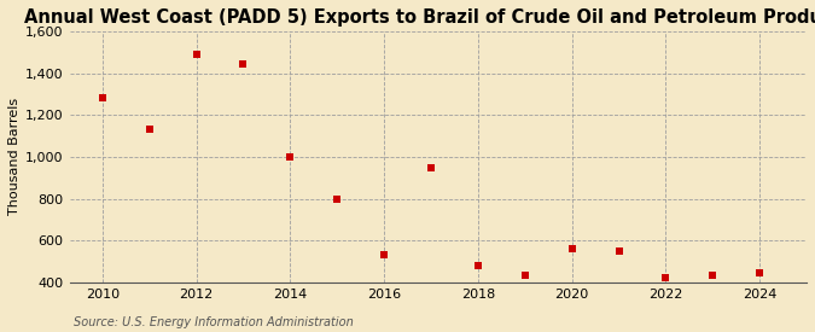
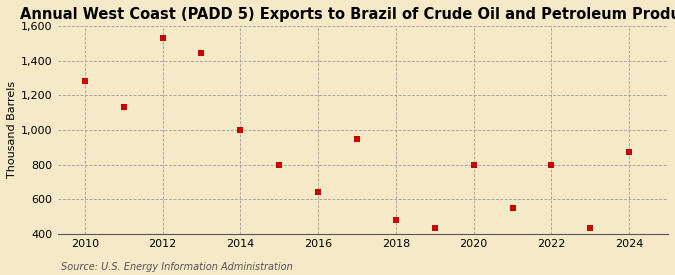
2012: 1,490 -> 1,530
2016: 540 -> 640
2020: 560 -> 800
2022: 420 -> 800
2024: 440 -> 870
